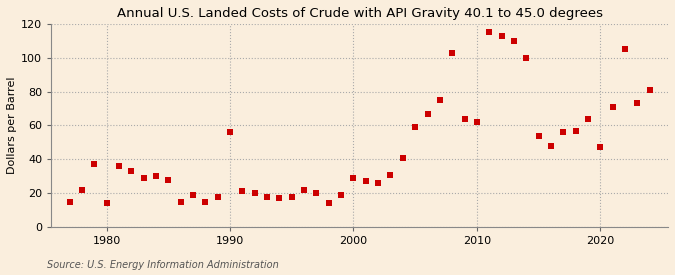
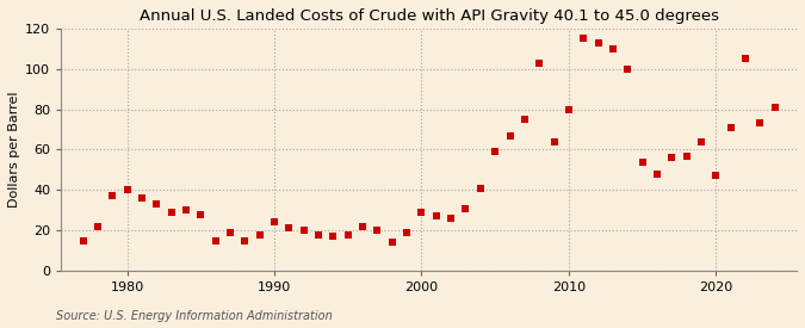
1980: 14 -> 40
1990: 56 -> 24
2010: 62 -> 80
